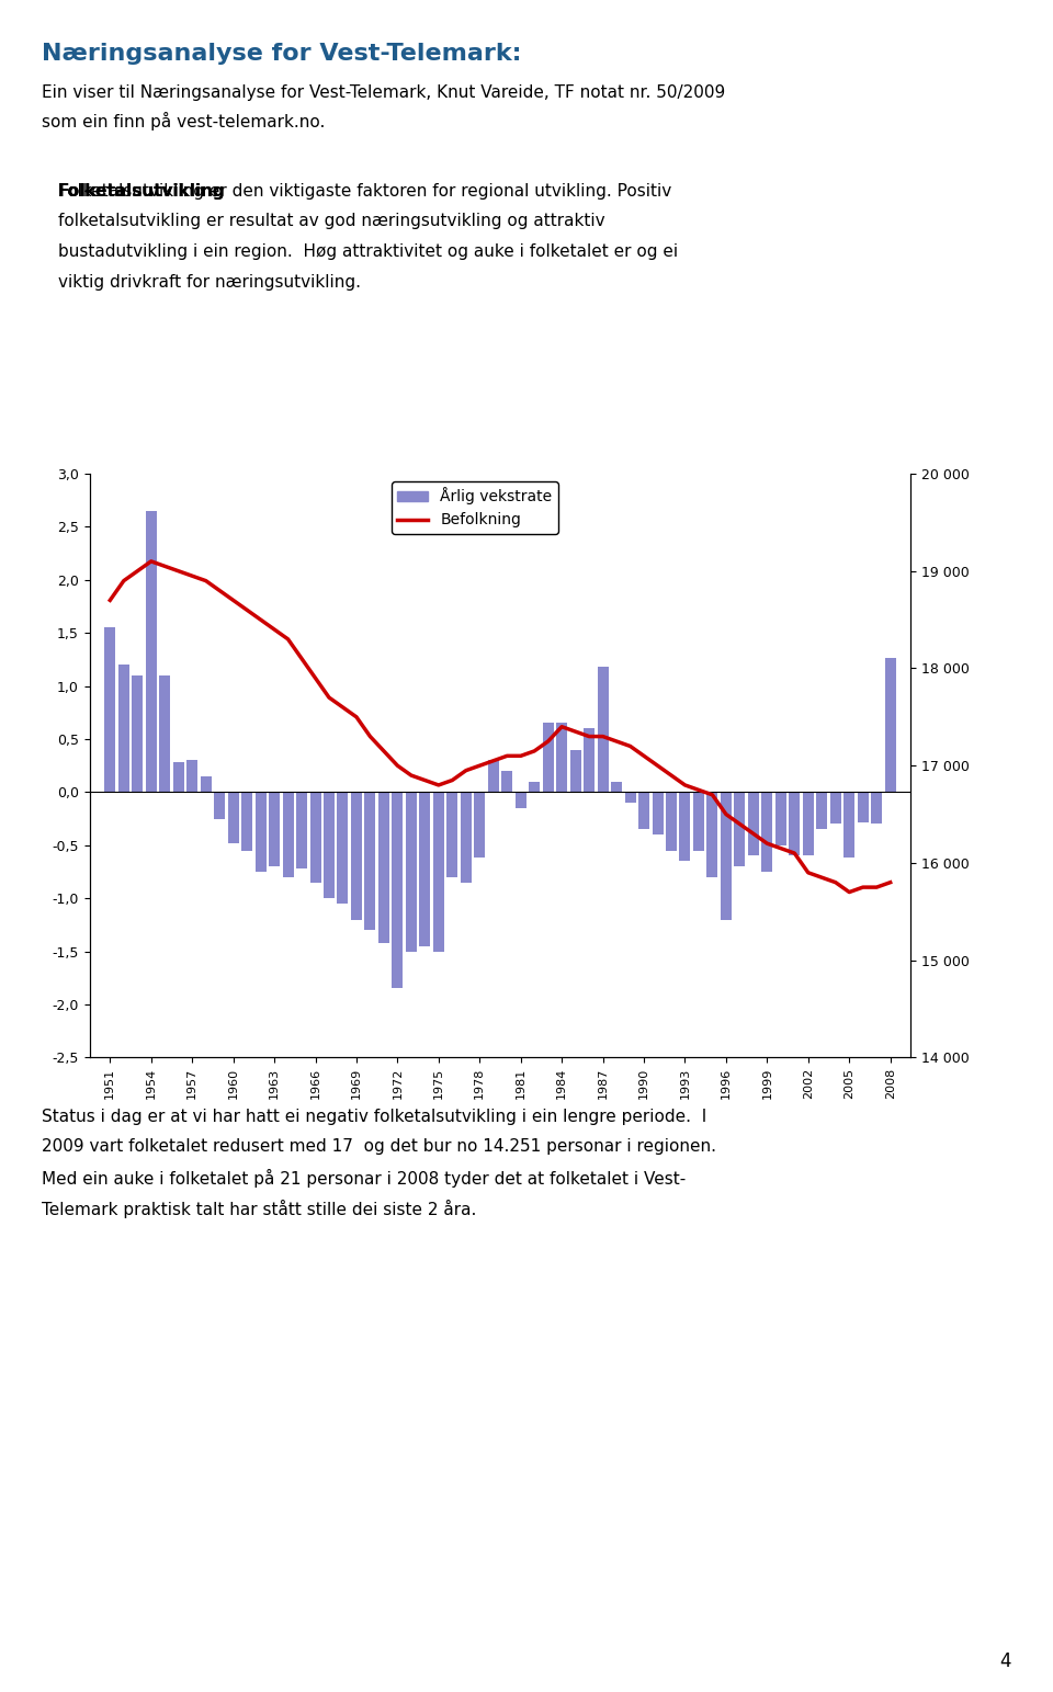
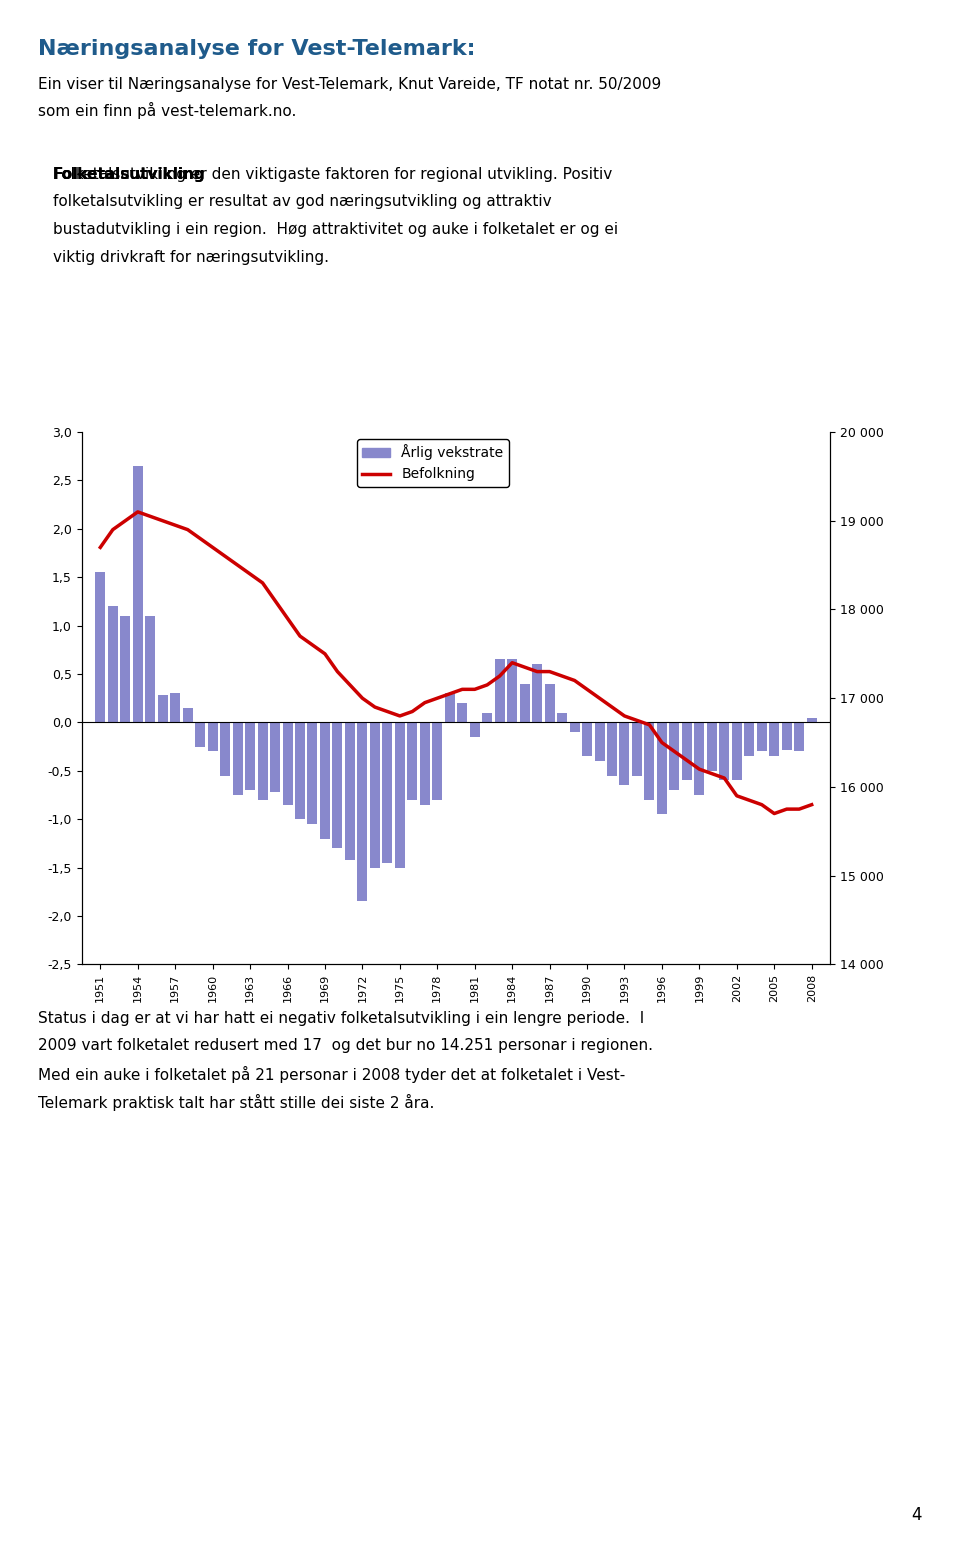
Årlig vekstrate/1960: -0,48 -> -0,30
Årlig vekstrate/1978: -0,62 -> -0,80
Årlig vekstrate/1987: 1,18 -> 0,40
Årlig vekstrate/1996: -1,20 -> -0,95
Årlig vekstrate/2005: -0,62 -> -0,35
Årlig vekstrate/2008: 1,26 -> 0,05
